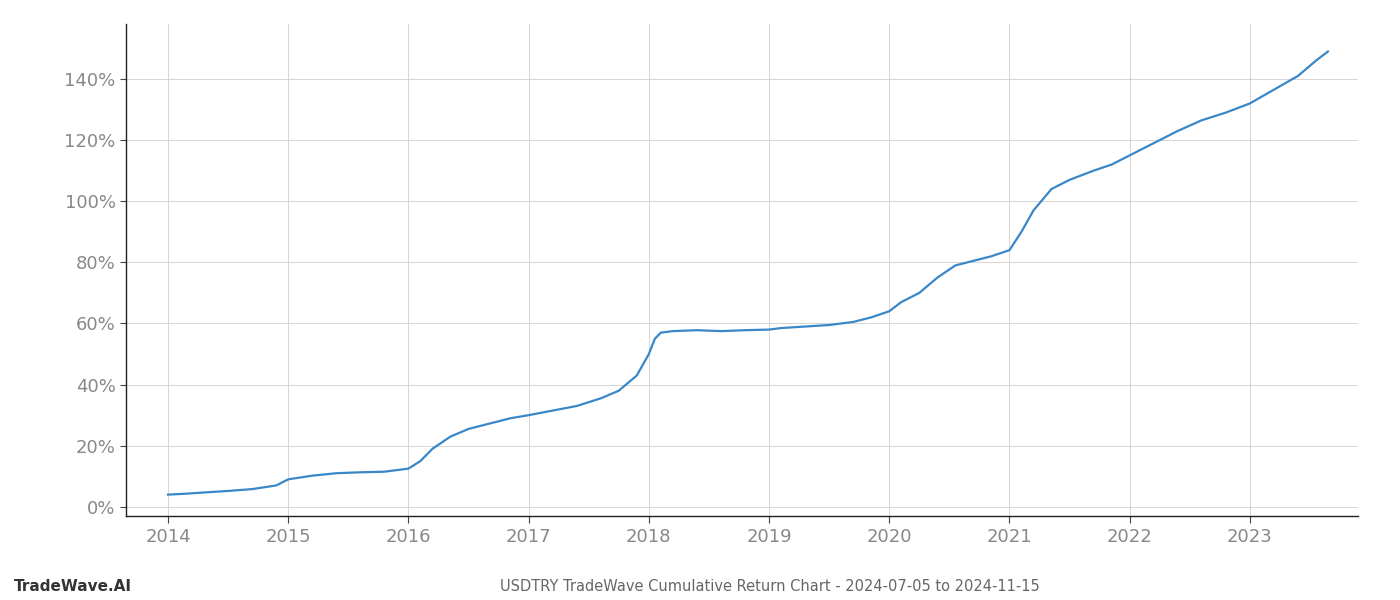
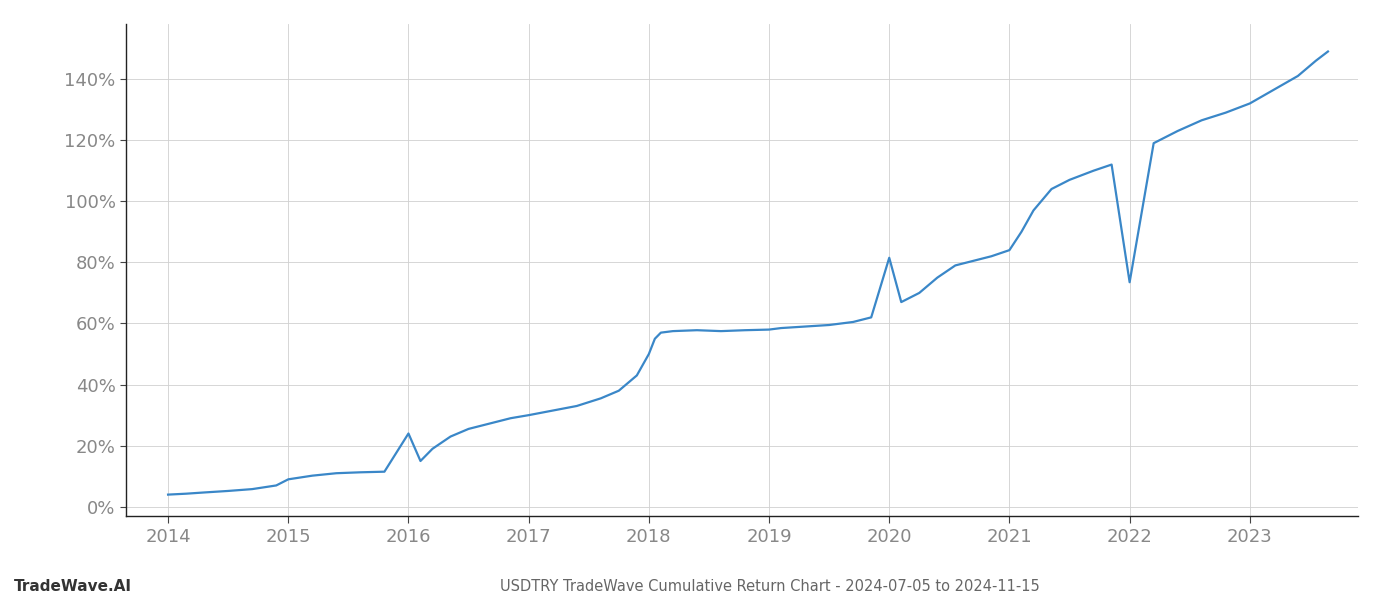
2016: 12.5% -> 24.0%
2020: 64.0% -> 81.5%
2022: 115.0% -> 73.5%
